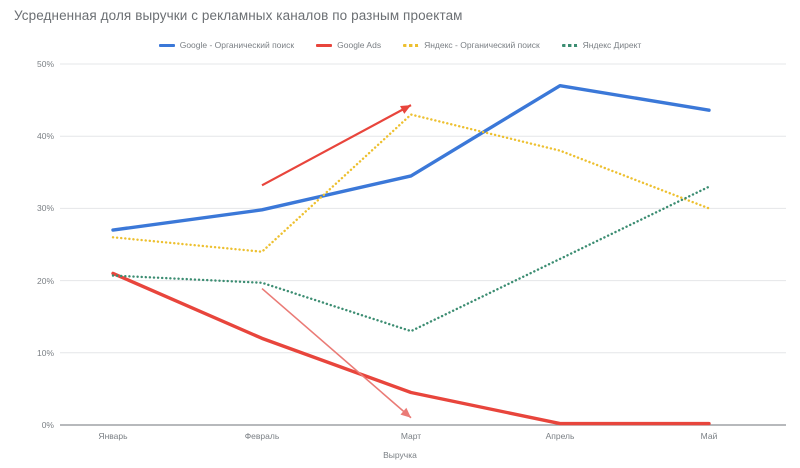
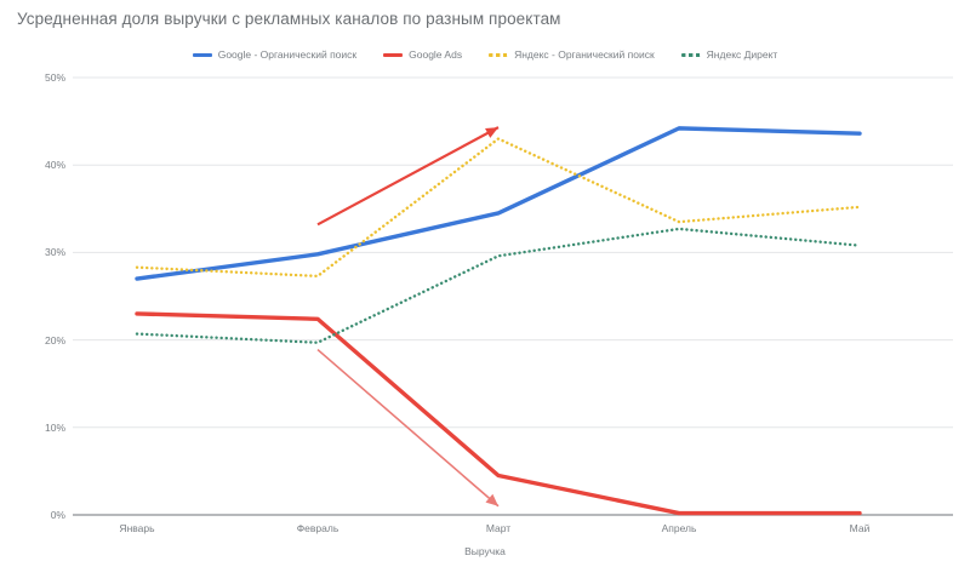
Google Ads/Январь: 21% -> 23%
Яндекс - Органический поиск/Январь: 26% -> 28%
Google Ads/Февраль: 12% -> 22%
Яндекс - Органический поиск/Февраль: 24% -> 27%
Яндекс Директ/Март: 13% -> 30%
Google - Органический поиск/Апрель: 47% -> 44%
Яндекс - Органический поиск/Апрель: 38% -> 34%
Яндекс Директ/Апрель: 23% -> 33%
Яндекс - Органический поиск/Май: 30% -> 35%
Яндекс Директ/Май: 33% -> 31%
